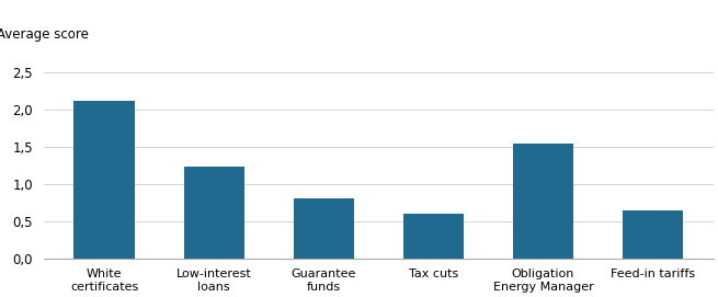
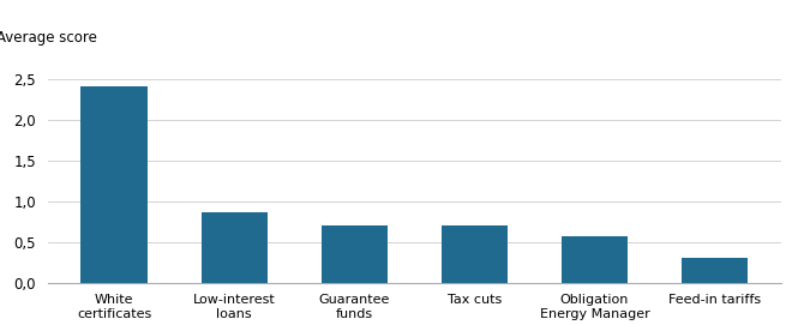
White certificates: 2,12 -> 2,42
Low-interest loans: 1,24 -> 0,87
Guarantee funds: 0,80 -> 0,70
Tax cuts: 0,60 -> 0,70
Obligation Energy Manager: 1,54 -> 0,57
Feed-in tariffs: 0,64 -> 0,31
